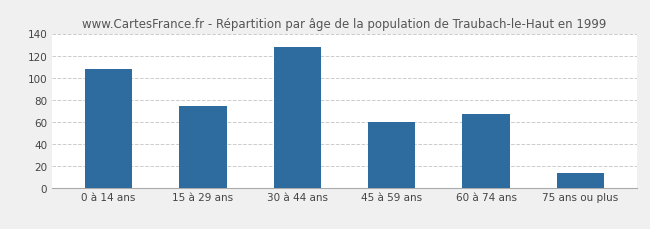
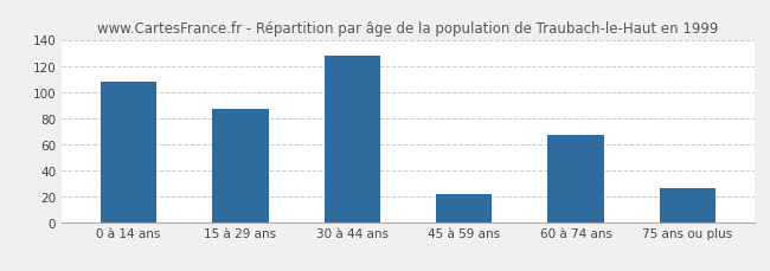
15 à 29 ans: 74 -> 87
45 à 59 ans: 60 -> 21
75 ans ou plus: 13 -> 26
